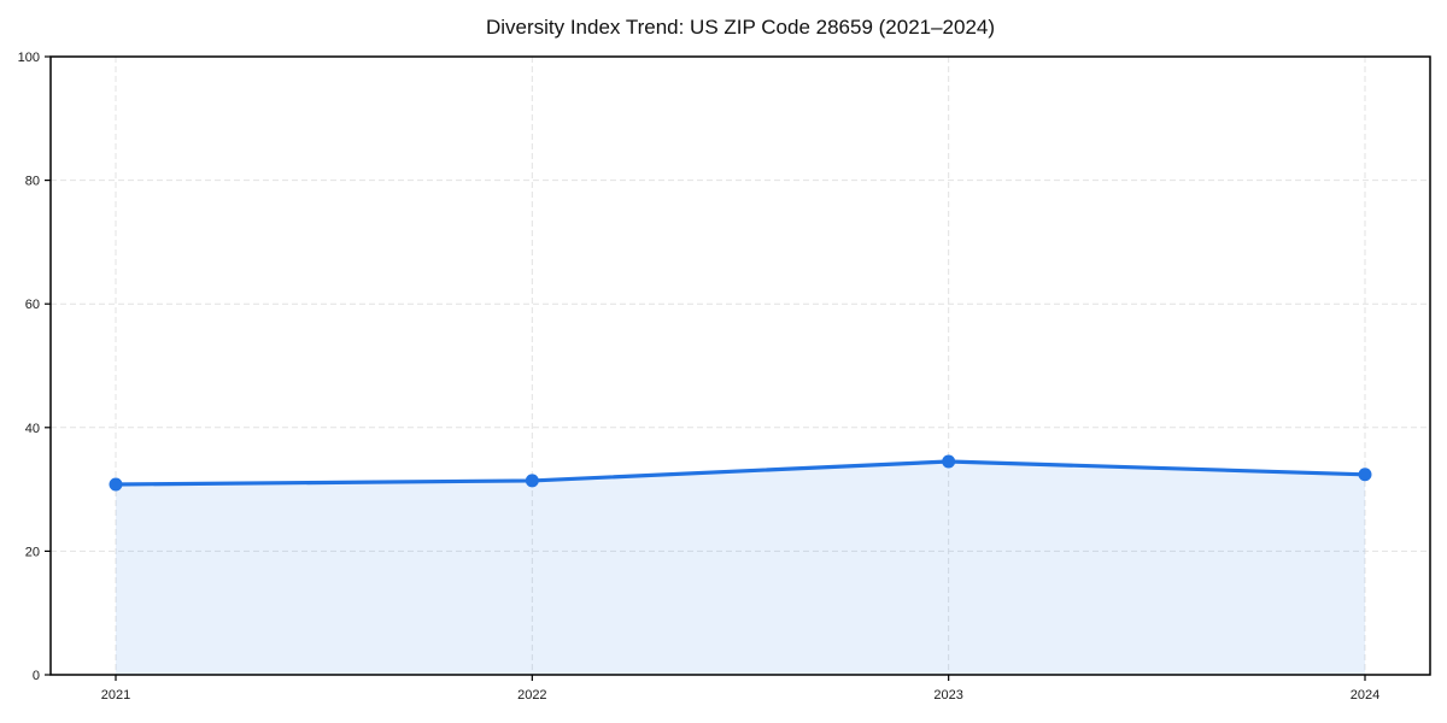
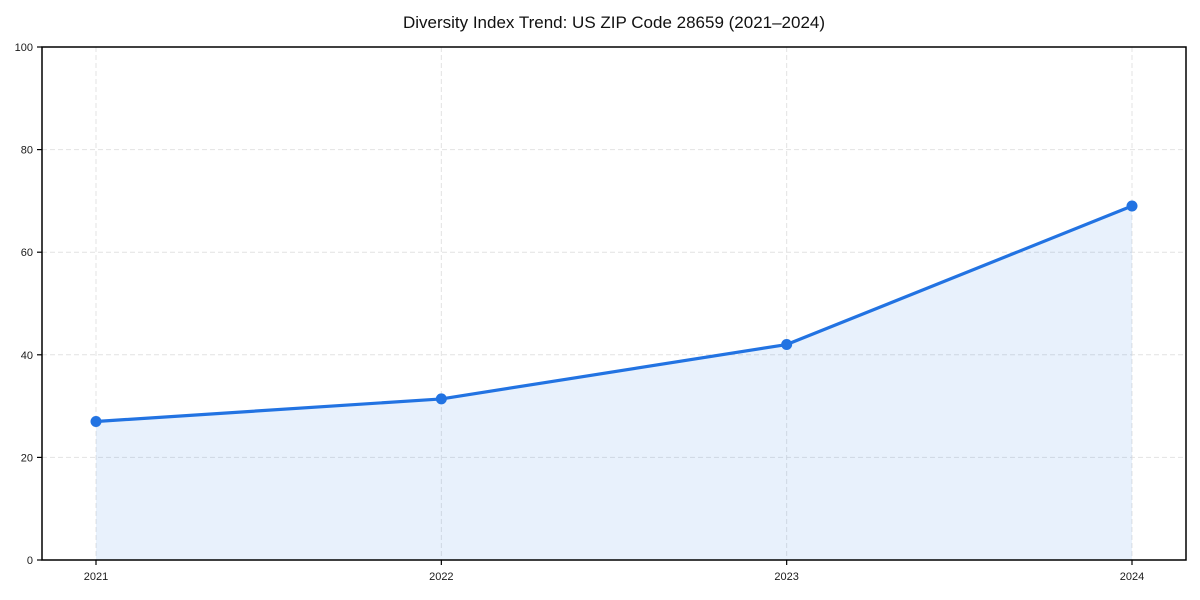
2021: 31 -> 27
2023: 34 -> 42
2024: 32 -> 69
